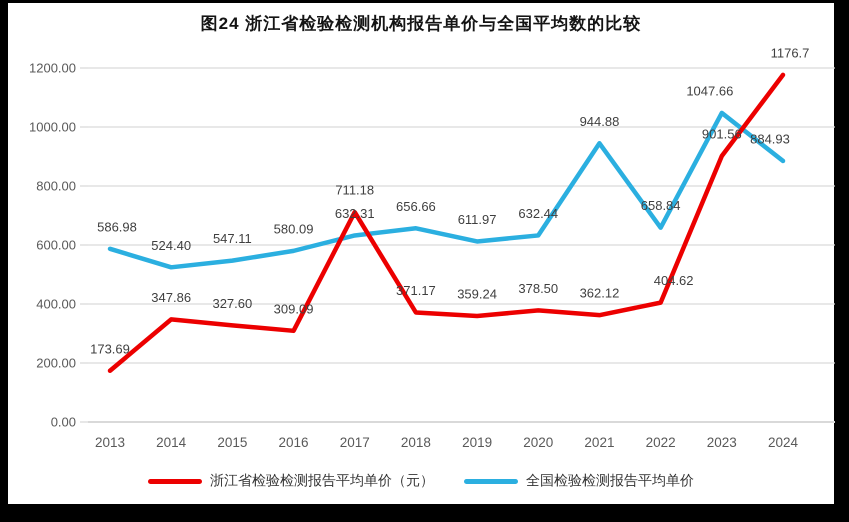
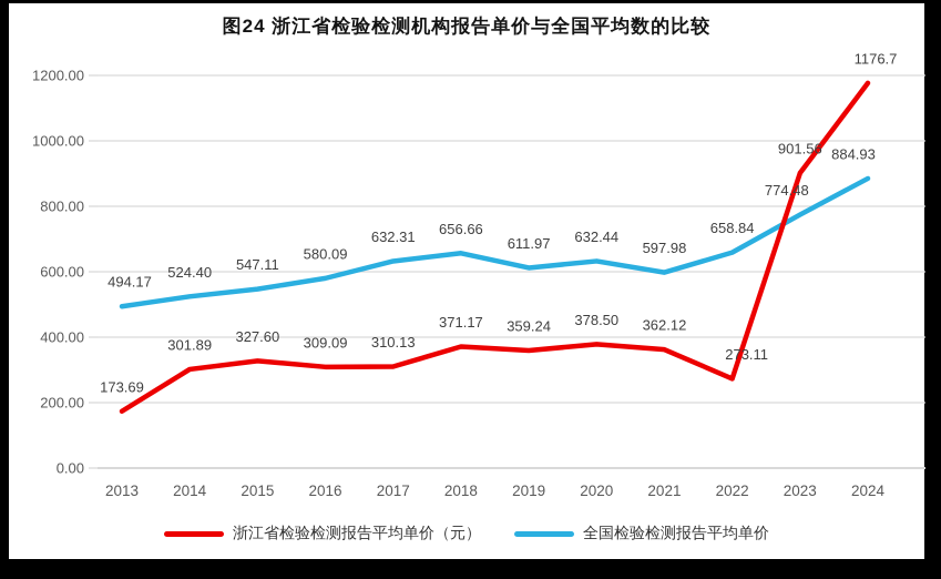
全国检验检测报告平均单价/2013: 586.98 -> 494.17
浙江省检验检测报告平均单价（元）/2014: 347.86 -> 301.89
浙江省检验检测报告平均单价（元）/2017: 711.18 -> 310.13
全国检验检测报告平均单价/2021: 944.88 -> 597.98
浙江省检验检测报告平均单价（元）/2022: 404.62 -> 273.11
全国检验检测报告平均单价/2023: 1047.66 -> 774.48
